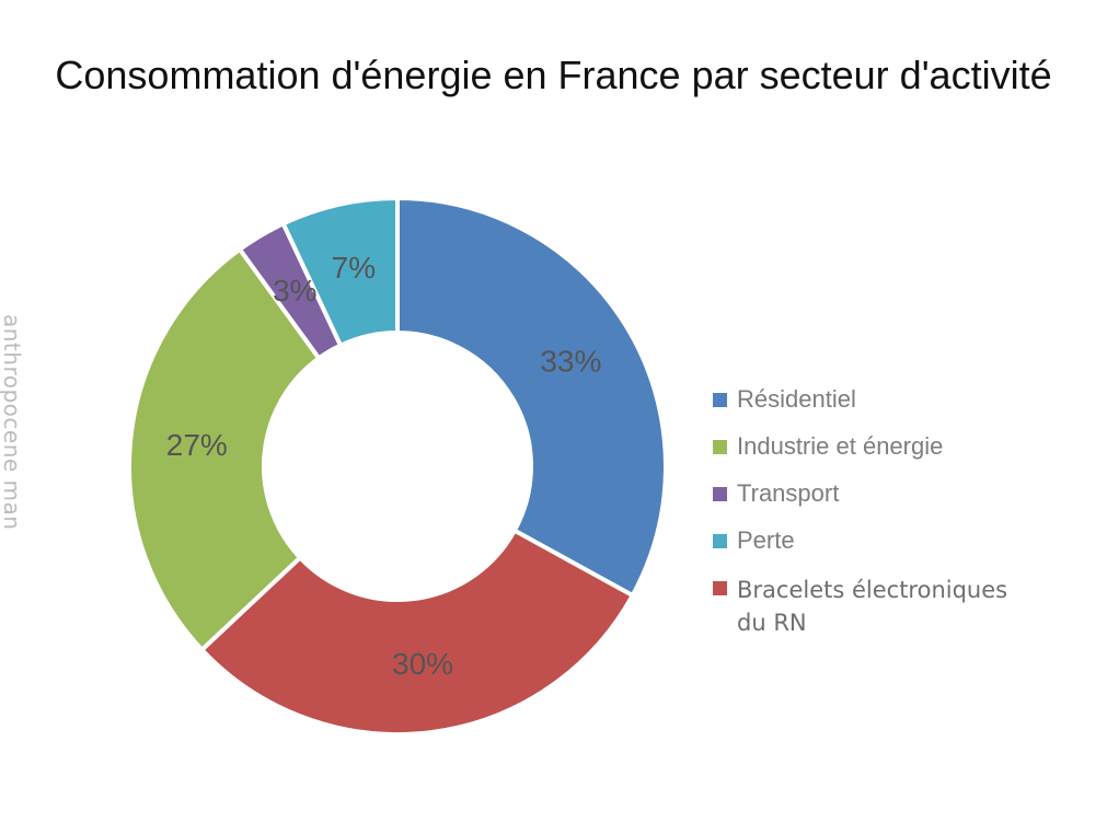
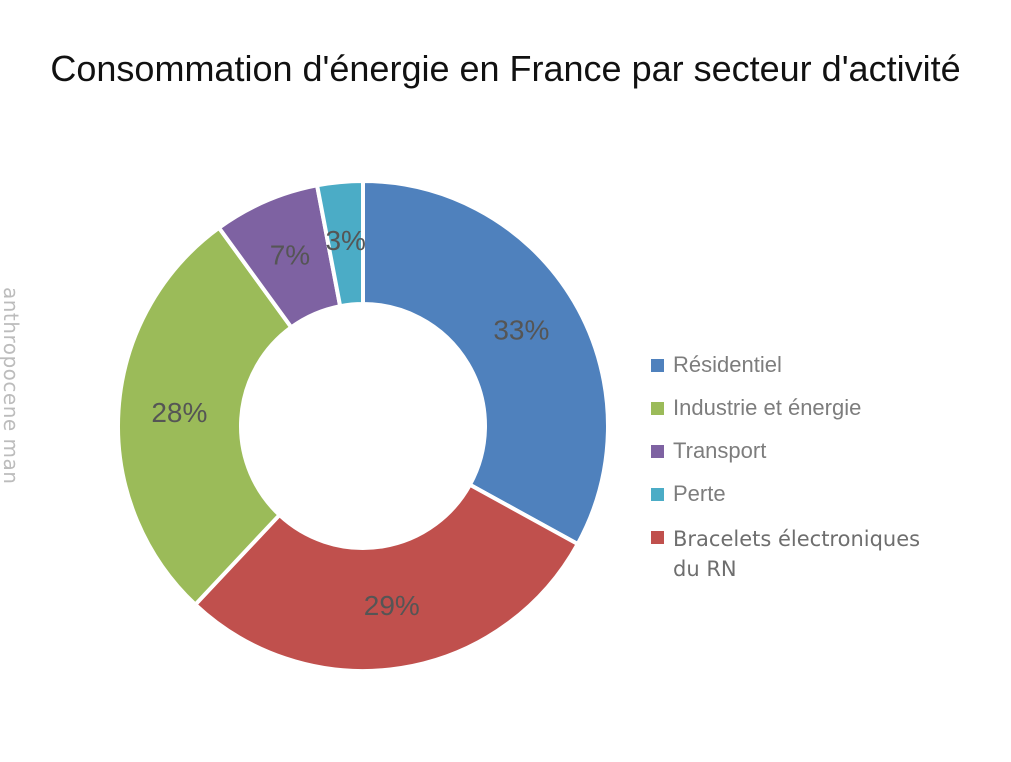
Bracelets électroniques du RN: 30% -> 29%
Industrie et énergie: 27% -> 28%
Transport: 3% -> 7%
Perte: 7% -> 3%
